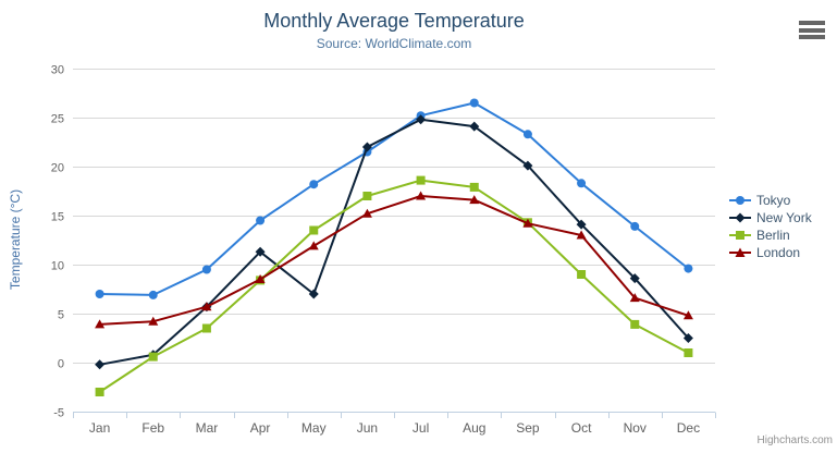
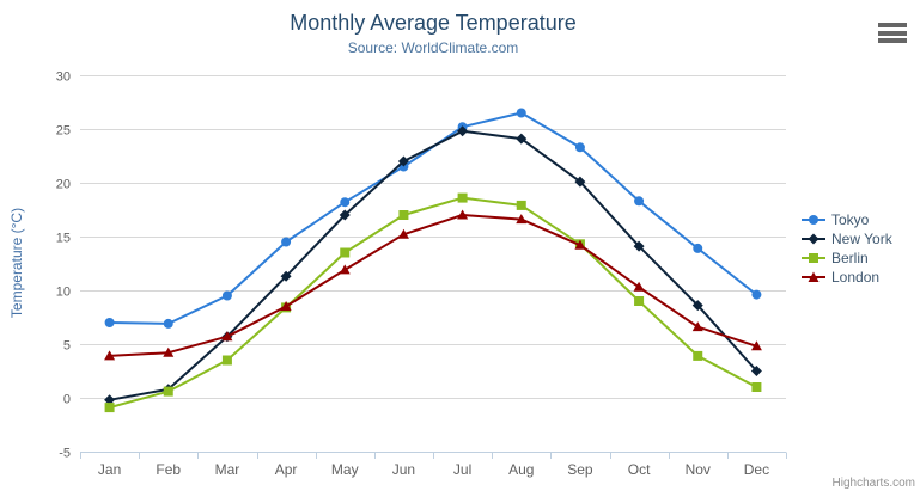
Berlin/Jan: -3 -> -1
New York/May: 7 -> 17
London/Oct: 13 -> 10
